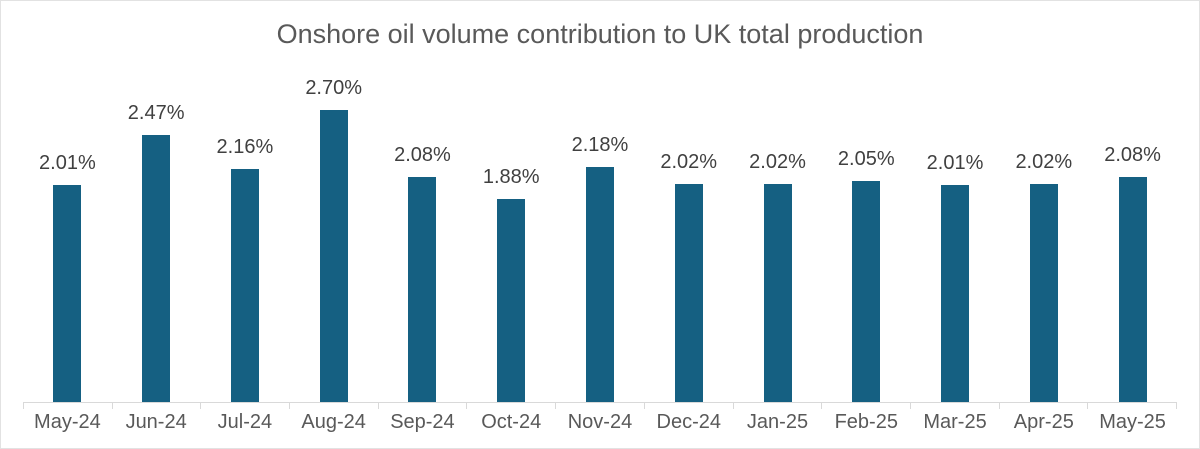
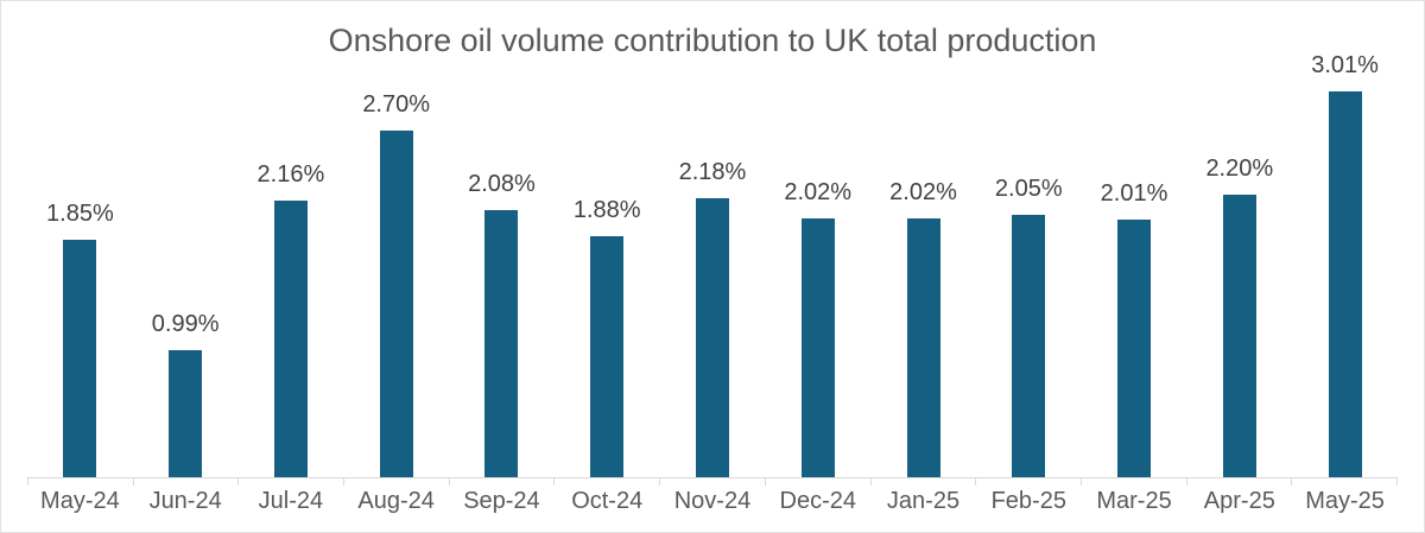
May-24: 2.01% -> 1.85%
Jun-24: 2.47% -> 0.99%
Apr-25: 2.02% -> 2.20%
May-25: 2.08% -> 3.01%
